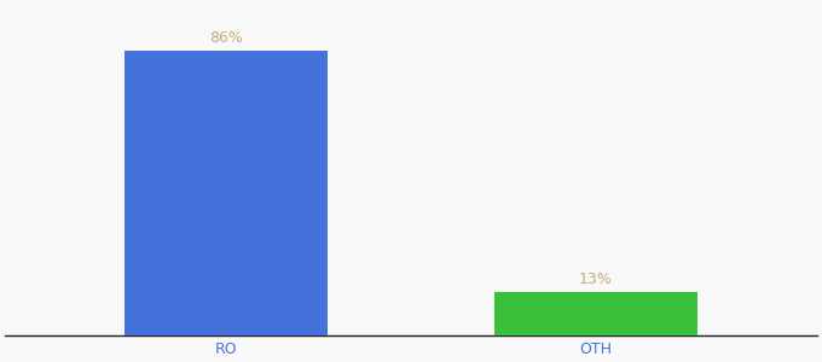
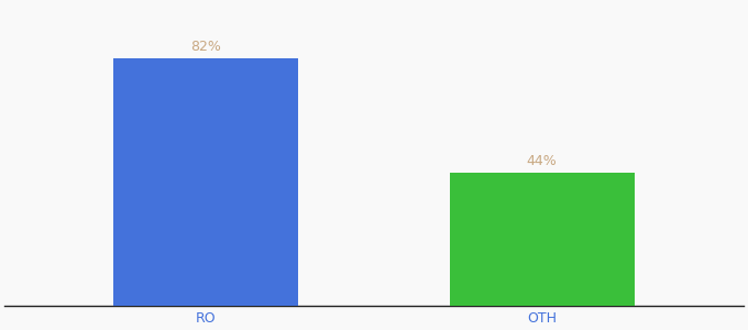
RO: 86% -> 82%
OTH: 13% -> 44%
